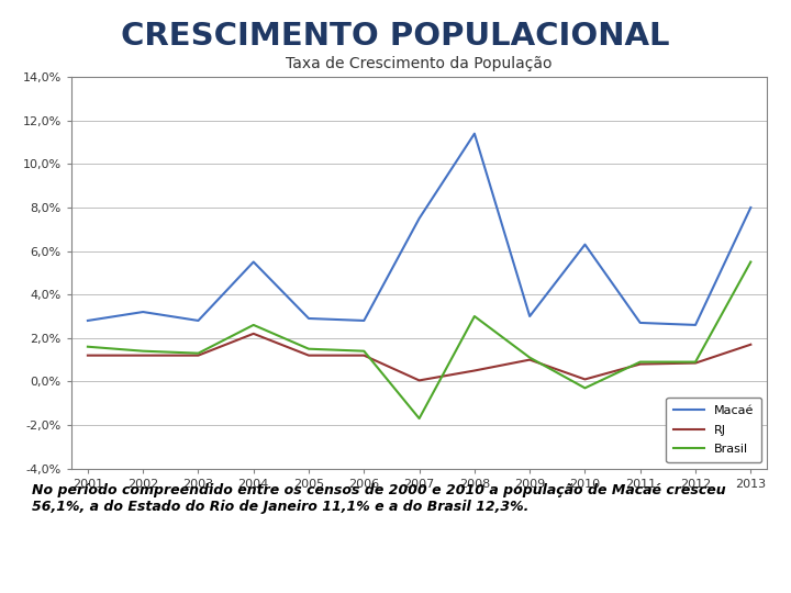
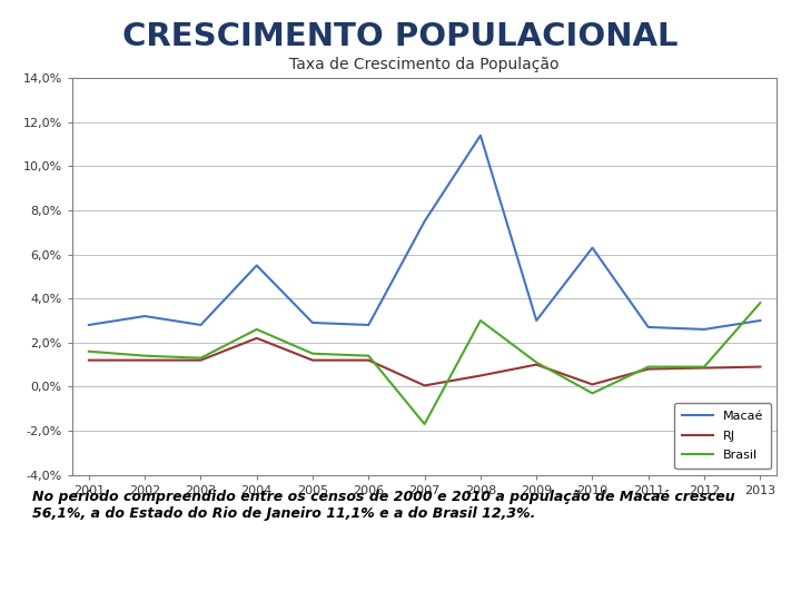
Macaé/2013: 8,0% -> 3,0%
RJ/2013: 1,7% -> 0,9%
Brasil/2013: 5,5% -> 3,8%
